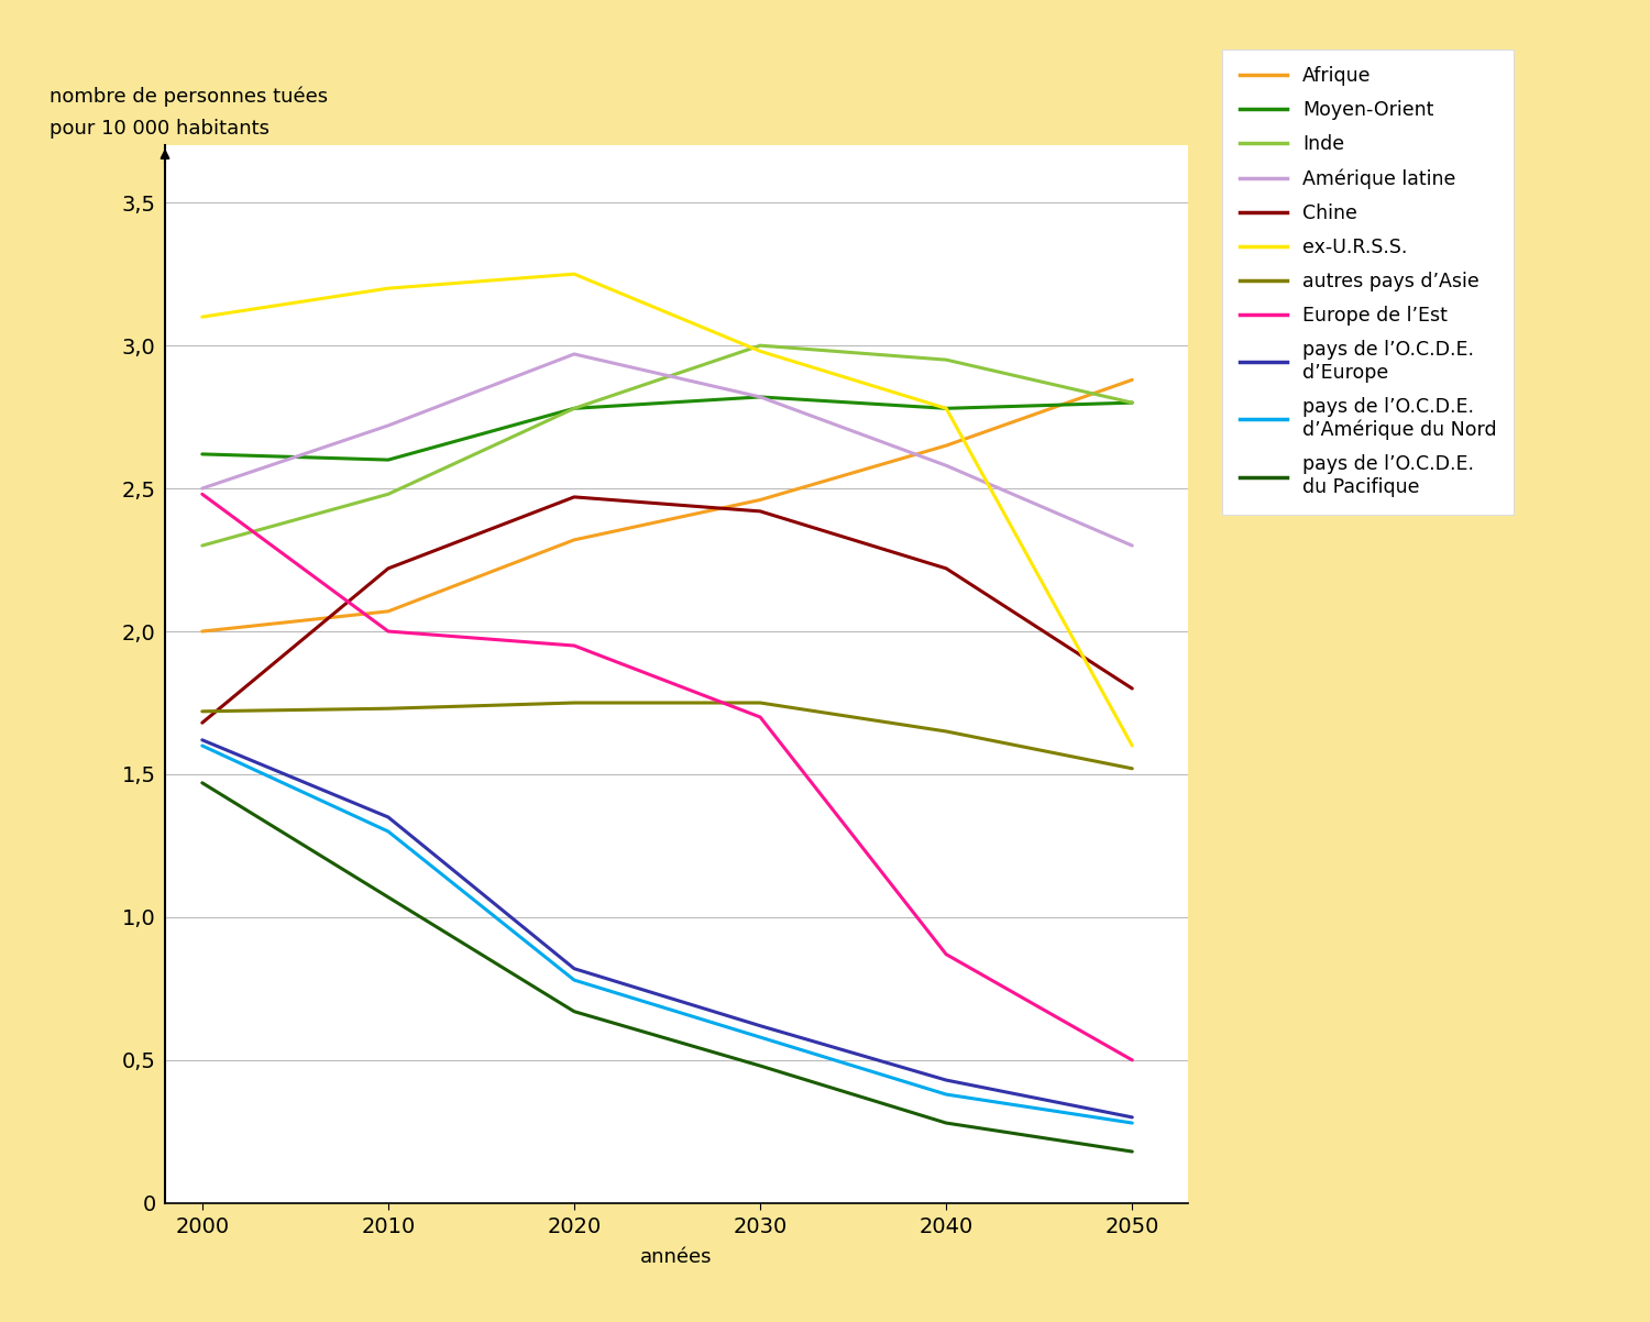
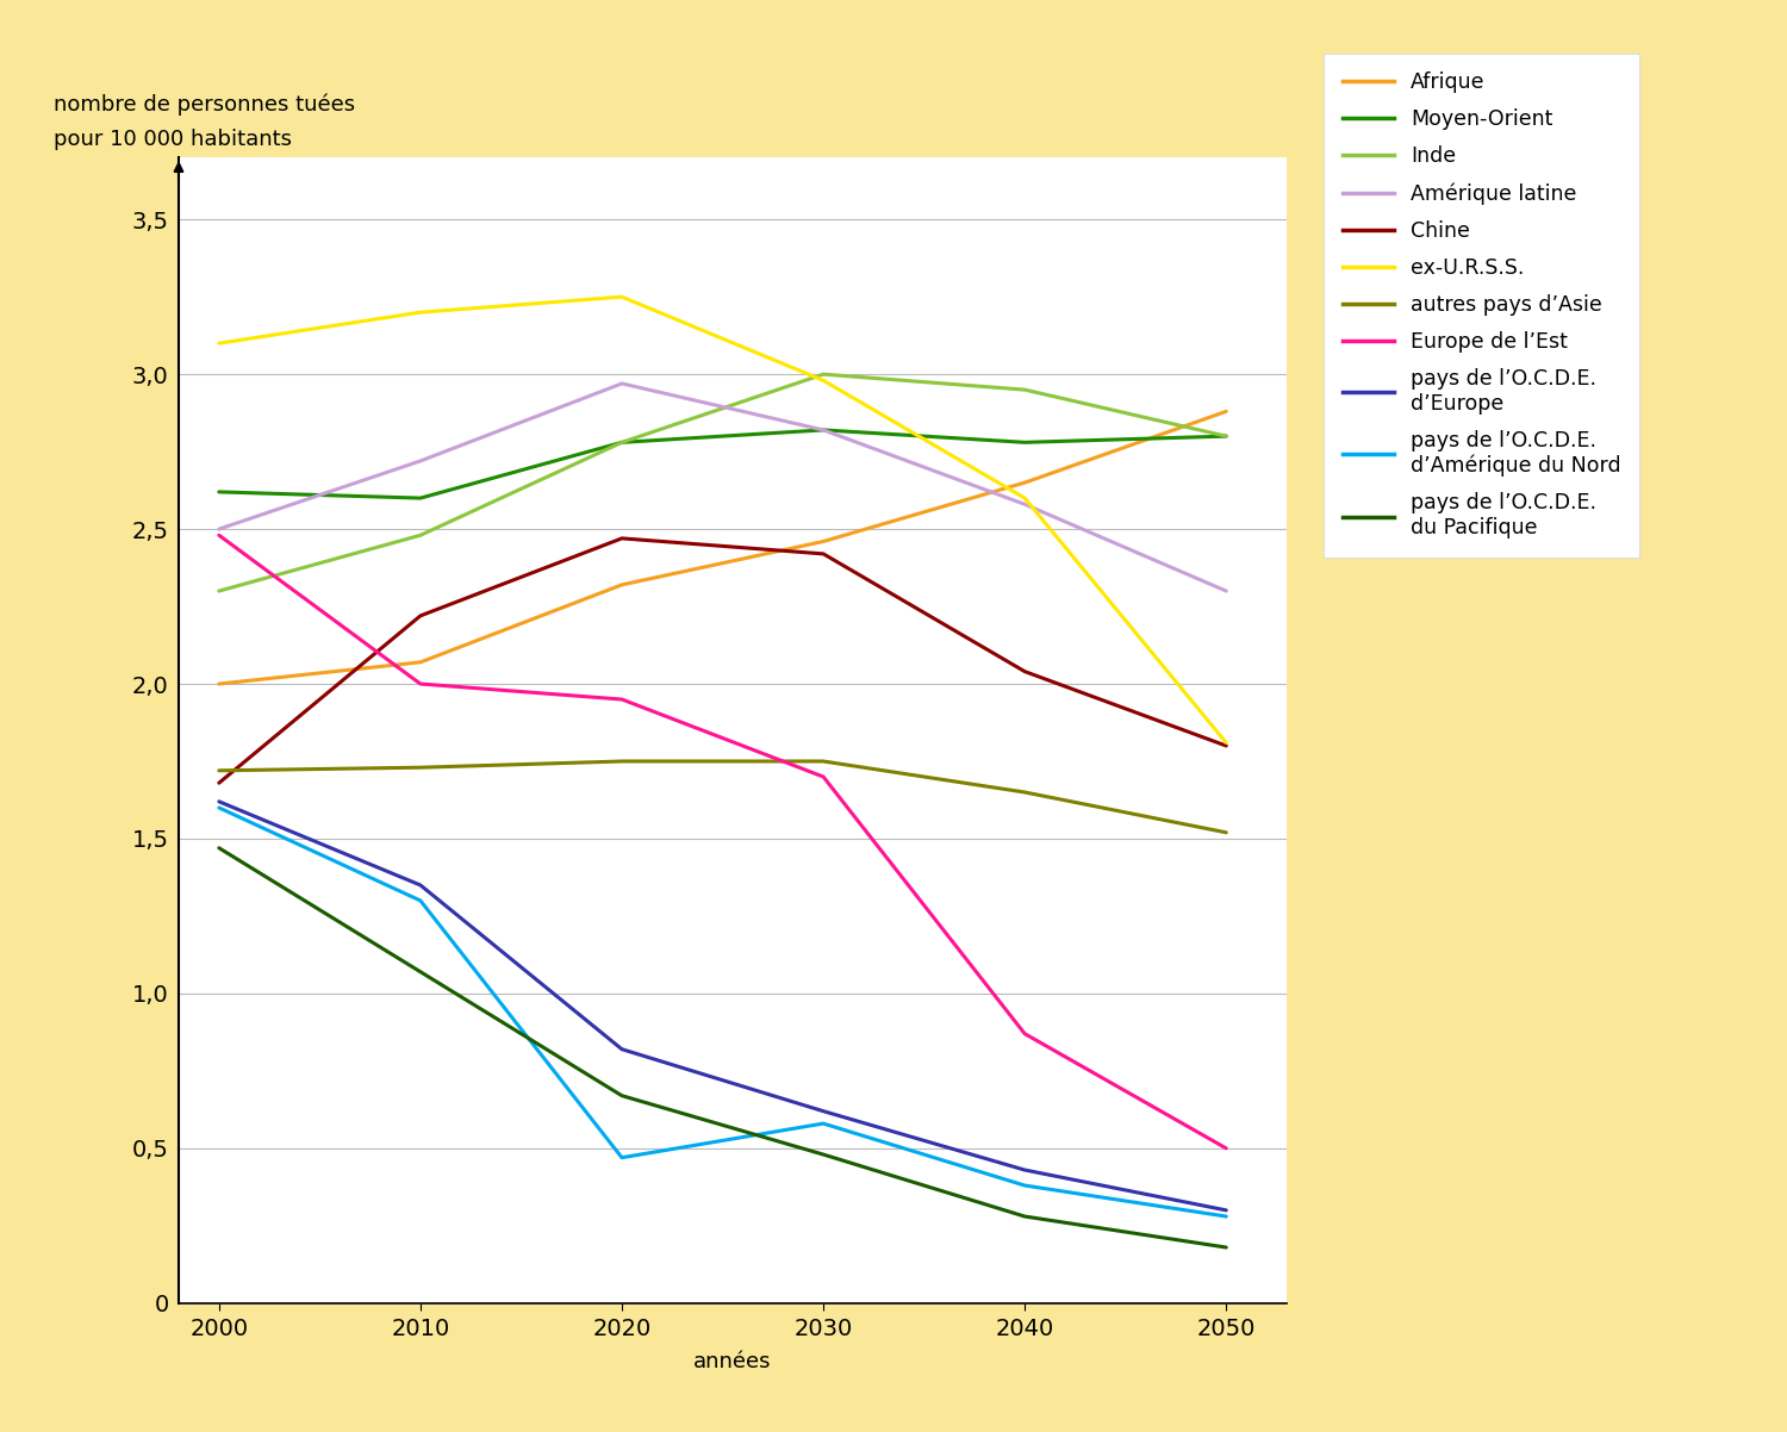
pays de l’O.C.D.E. d’Amérique du Nord/2020: 0,78 -> 0,47
Chine/2040: 2,22 -> 2,04
ex-U.R.S.S./2040: 2,78 -> 2,60
ex-U.R.S.S./2050: 1,60 -> 1,81
